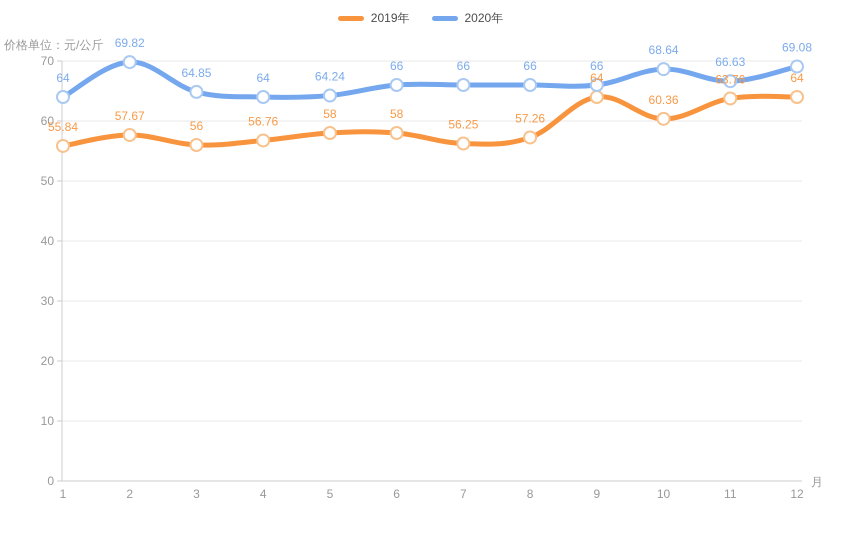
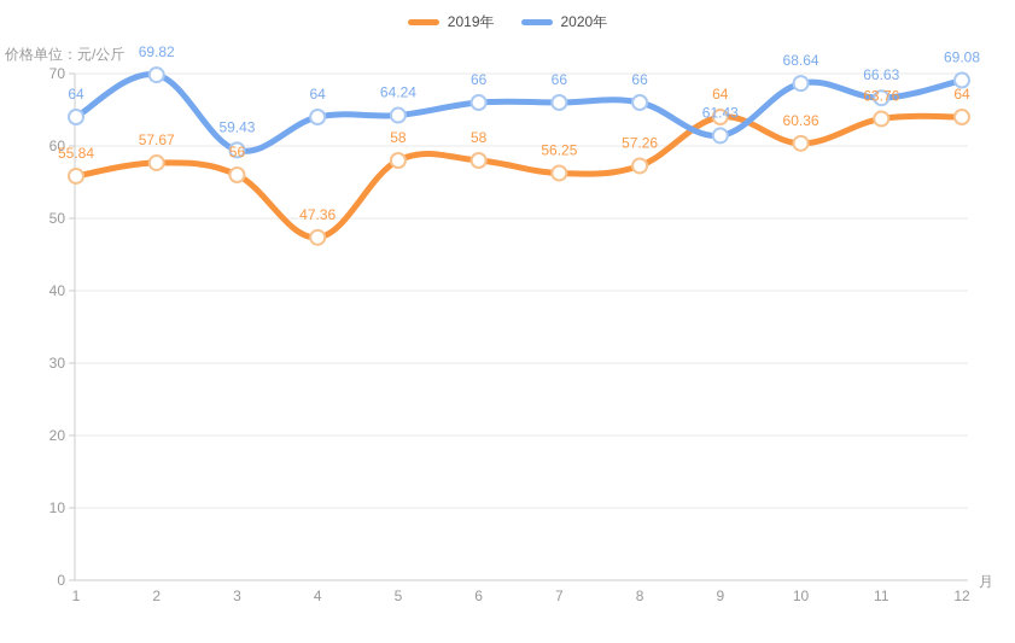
2020年/3: 64.85 -> 59.43
2019年/4: 56.76 -> 47.36
2020年/9: 66 -> 61.43
